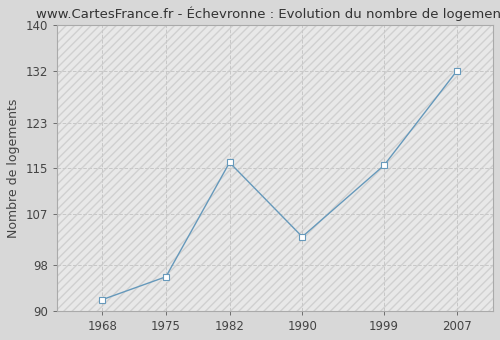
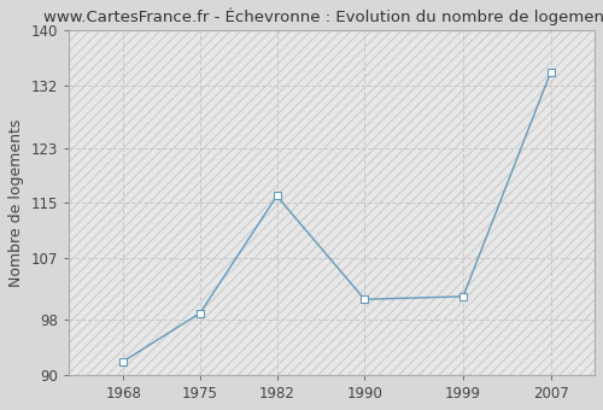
1975: 96.0 -> 99.0
1990: 103.0 -> 101.0
1999: 115.5 -> 101.4
2007: 132.0 -> 134.0
